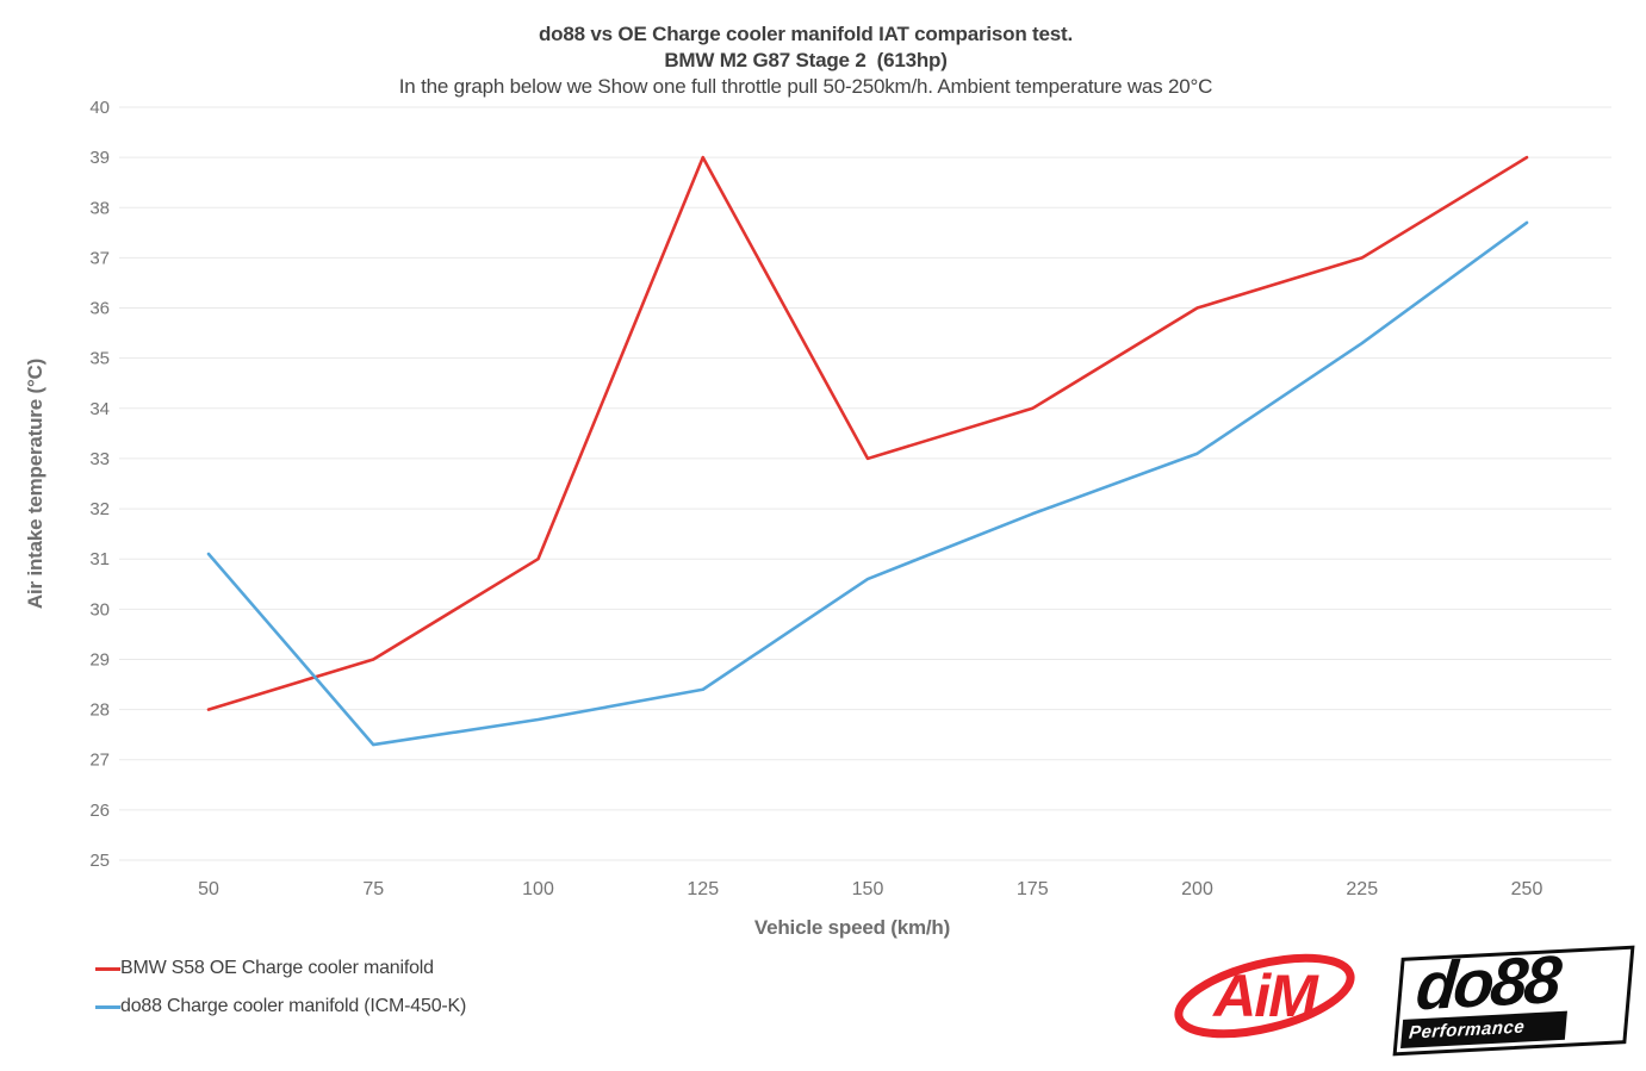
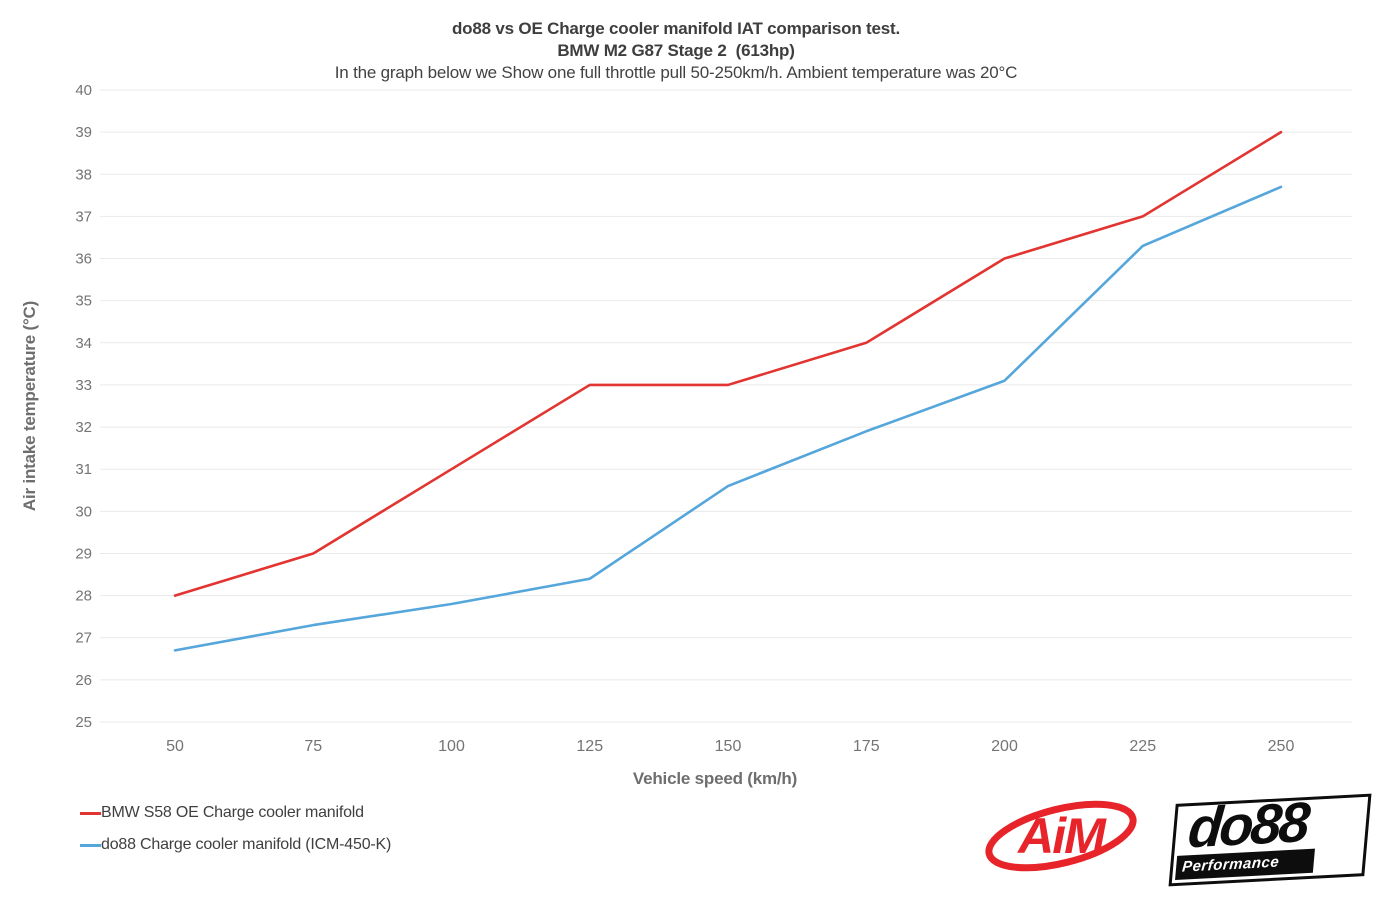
do88 Charge cooler manifold (ICM-450-K)/50: 31.1 -> 26.7
BMW S58 OE Charge cooler manifold/125: 39 -> 33
do88 Charge cooler manifold (ICM-450-K)/225: 35.3 -> 36.3
